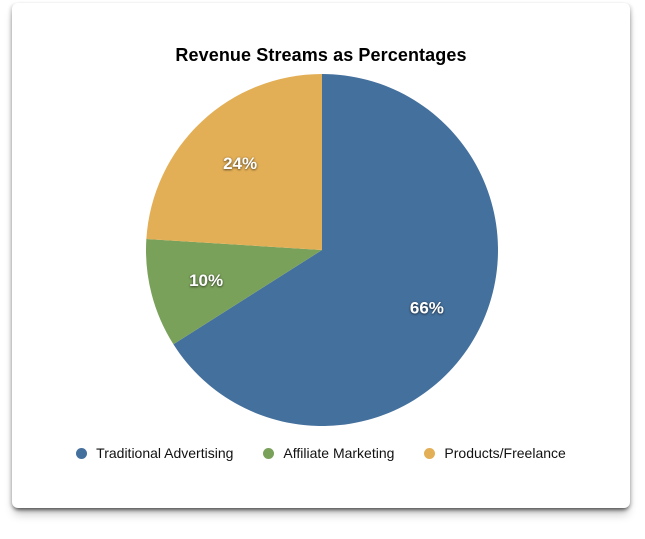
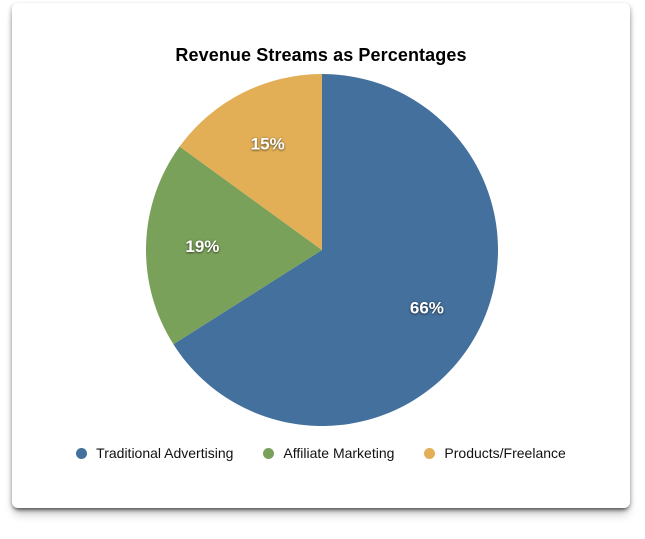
Affiliate Marketing: 10% -> 19%
Products/Freelance: 24% -> 15%
